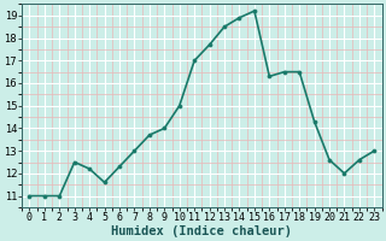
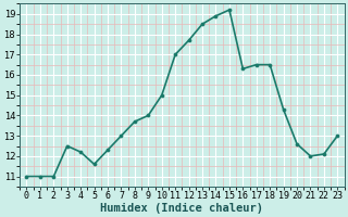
22: 12.6 -> 12.1
